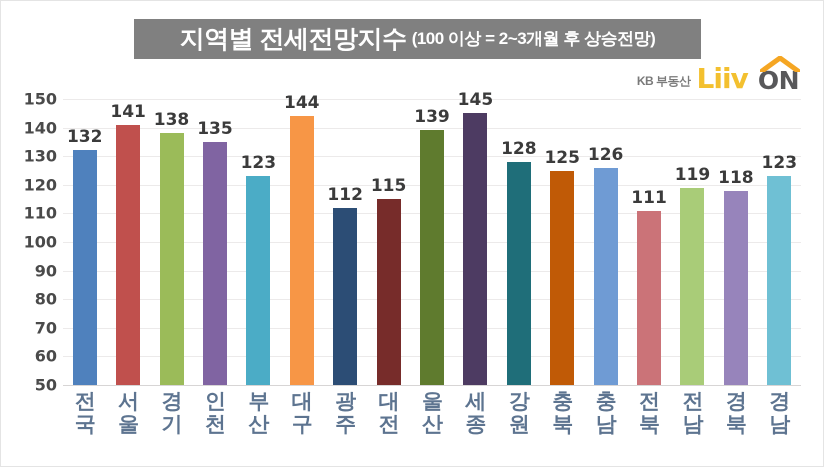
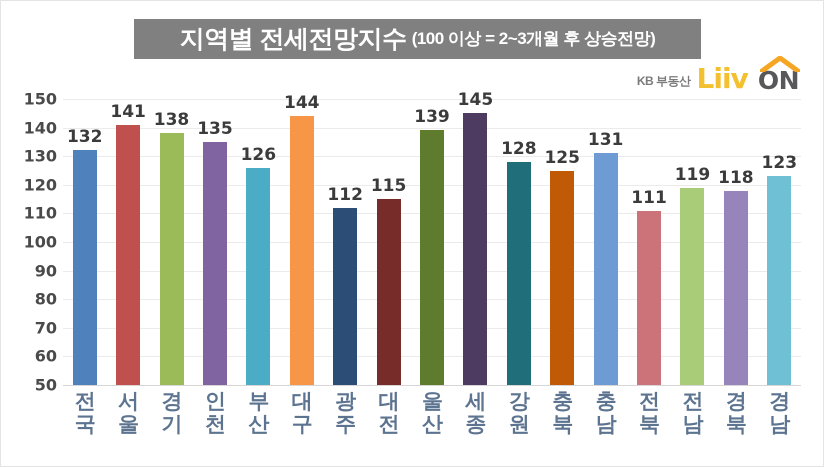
부산: 123 -> 126
충남: 126 -> 131
